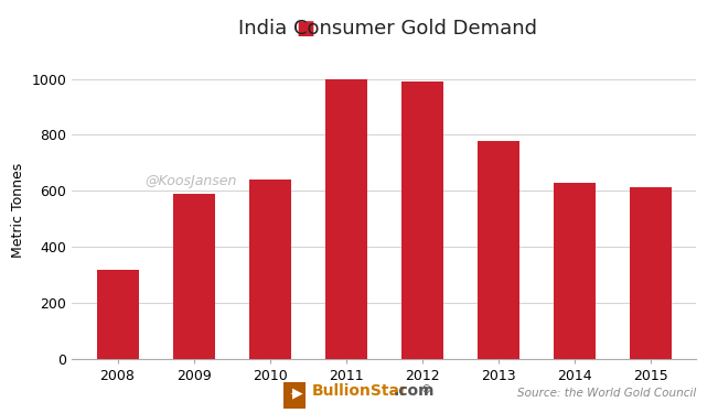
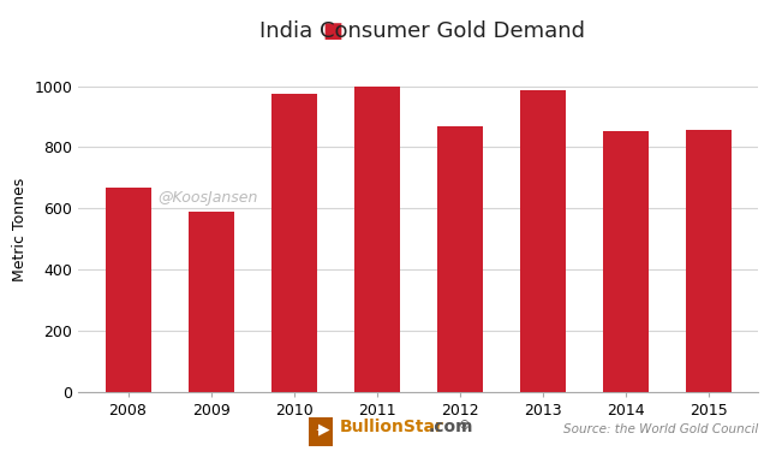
2008: 320 -> 670
2010: 640 -> 976
2012: 990 -> 869
2013: 780 -> 987
2014: 630 -> 852
2015: 615 -> 858
